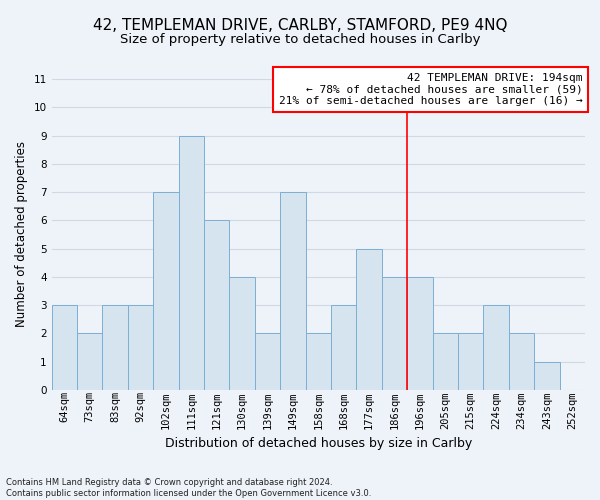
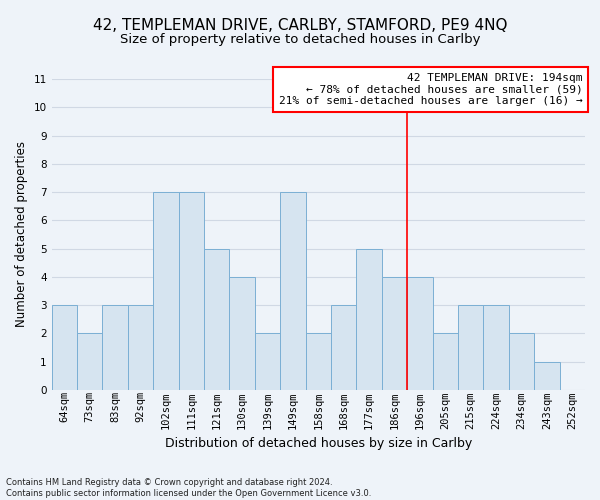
111sqm: 9 -> 7
121sqm: 6 -> 5
215sqm: 2 -> 3
